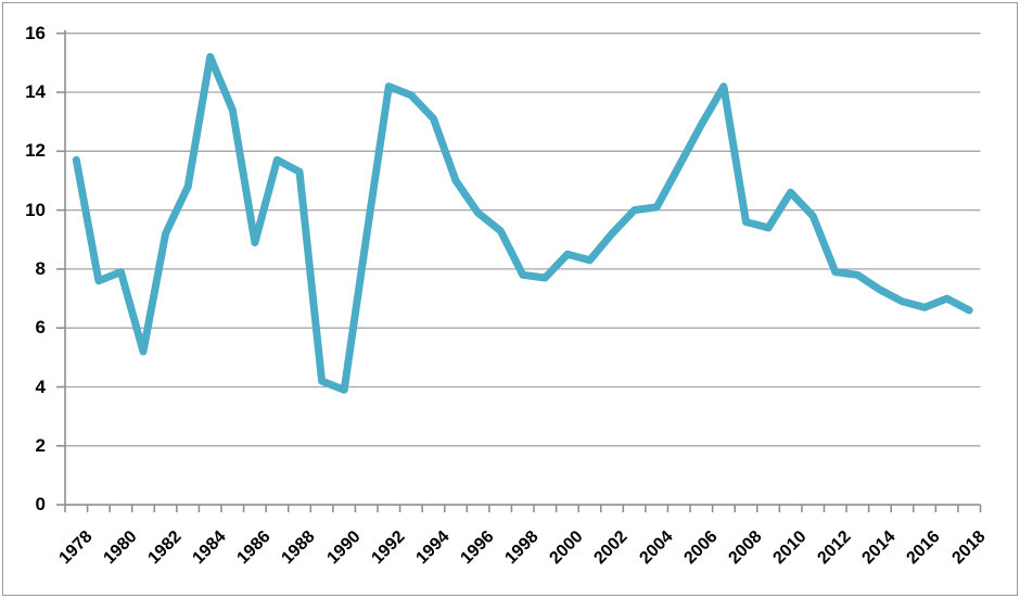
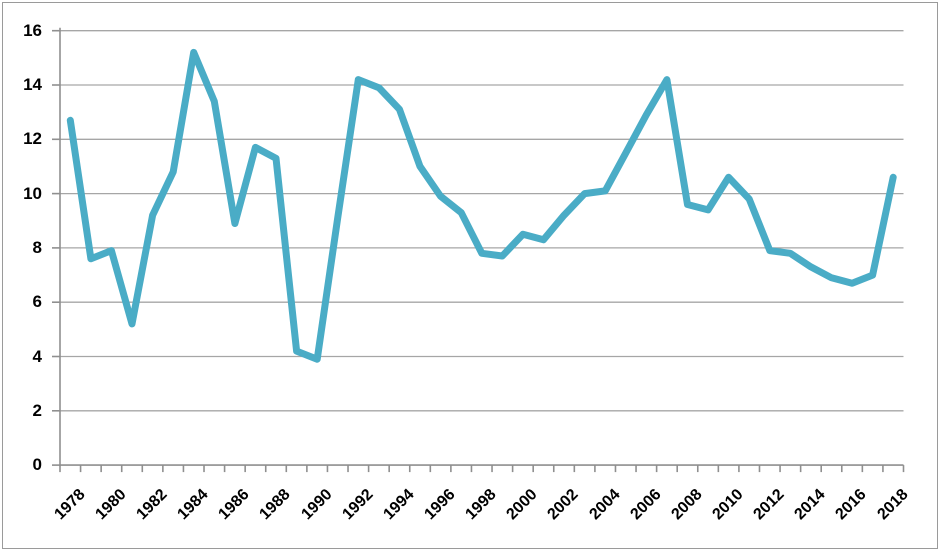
1978: 11.7 -> 12.7
2018: 6.6 -> 10.6
